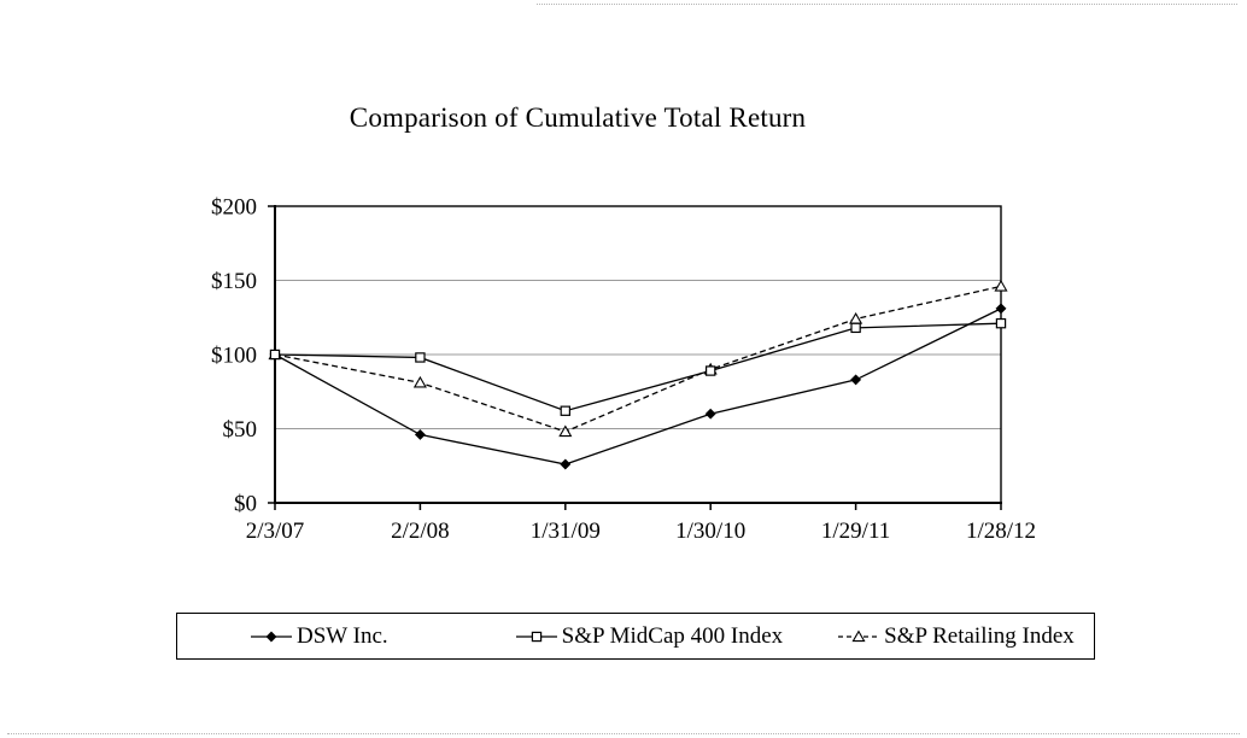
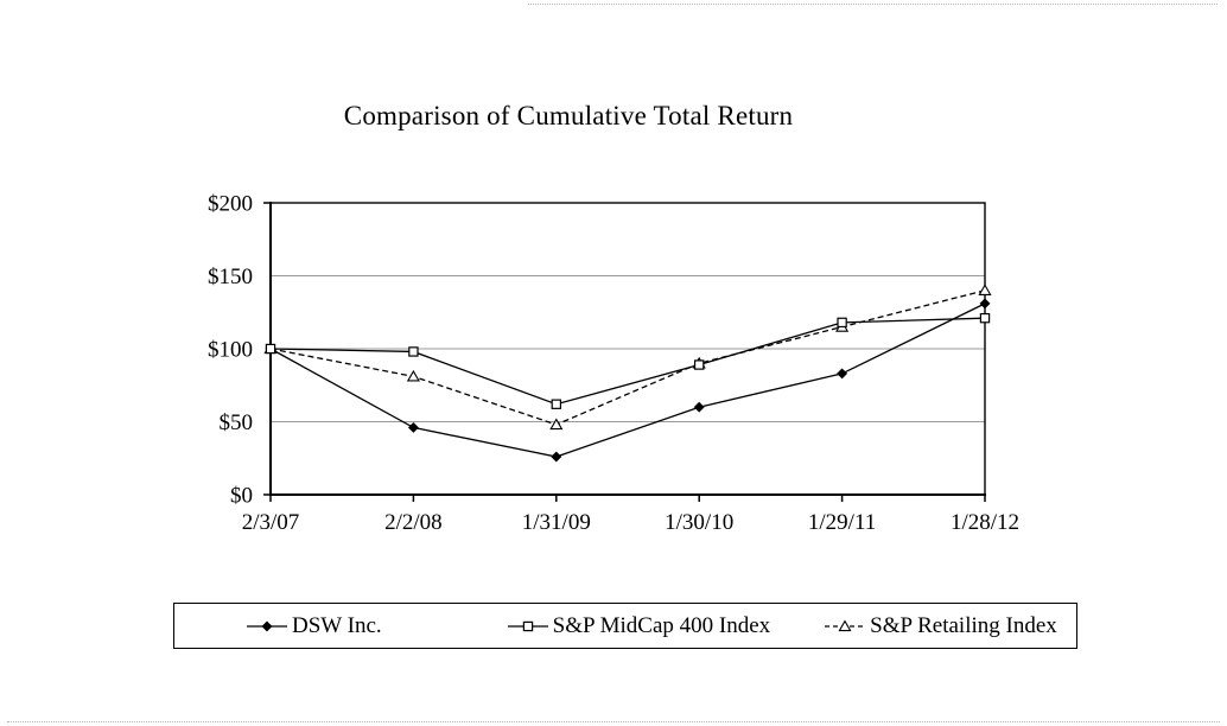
S&P Retailing Index/1/29/11: $124 -> $115
S&P Retailing Index/1/28/12: $146 -> $140
